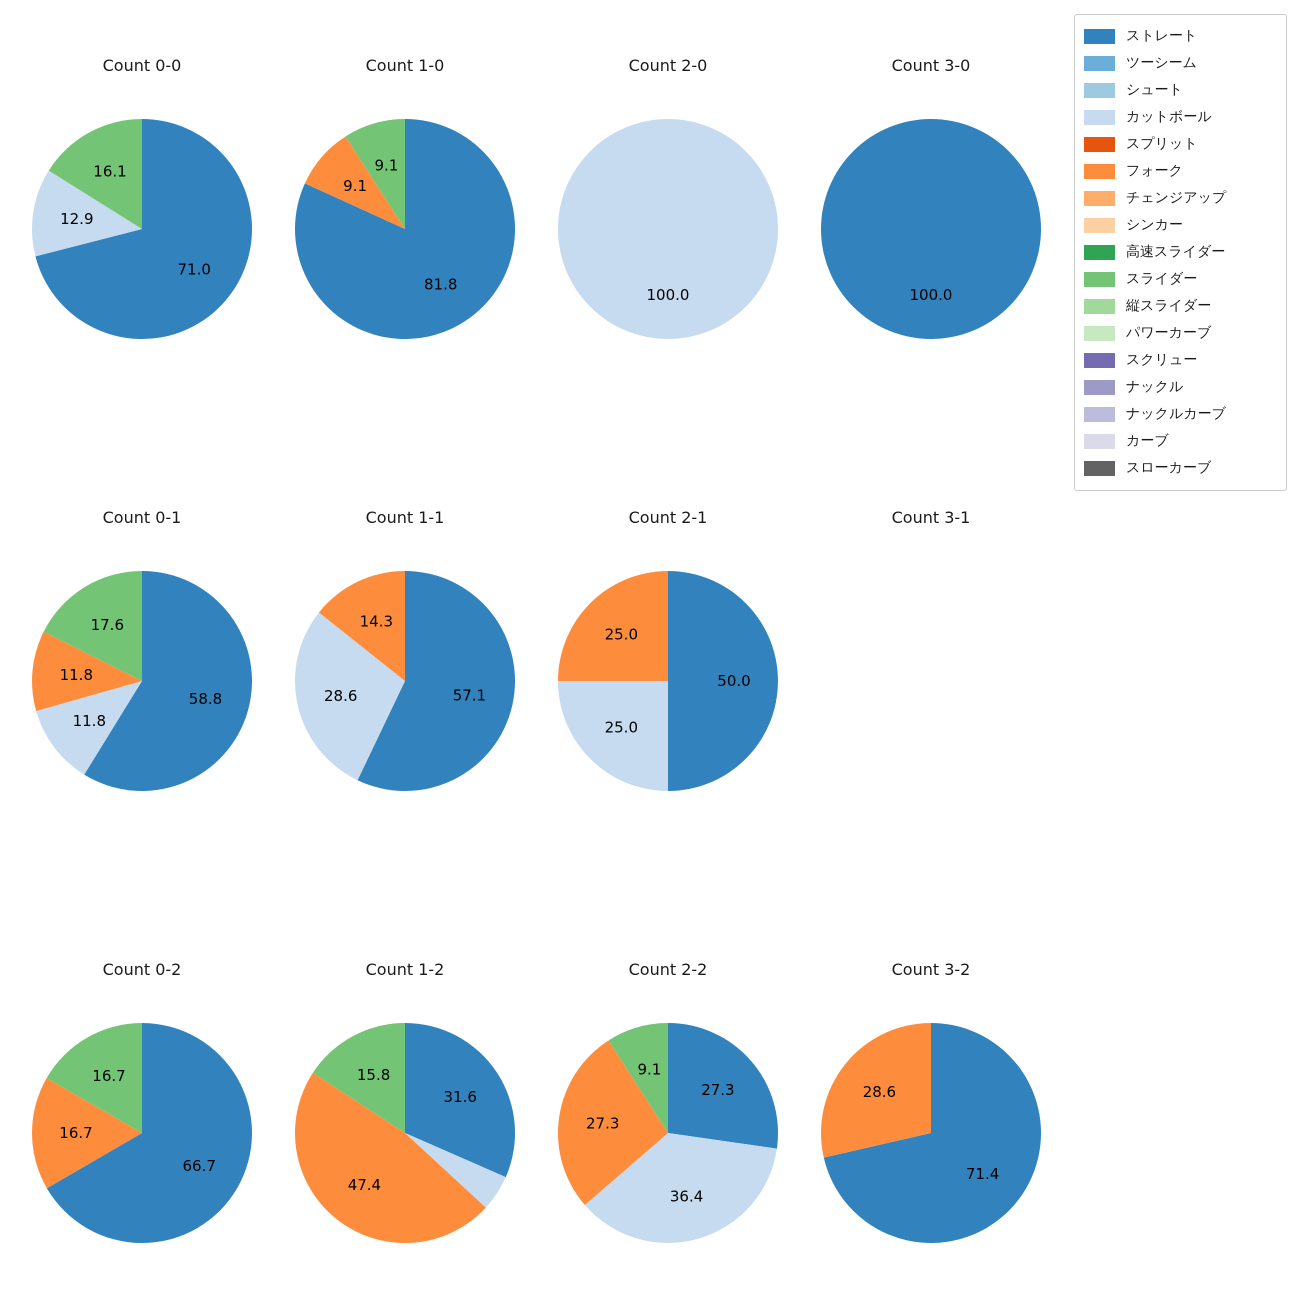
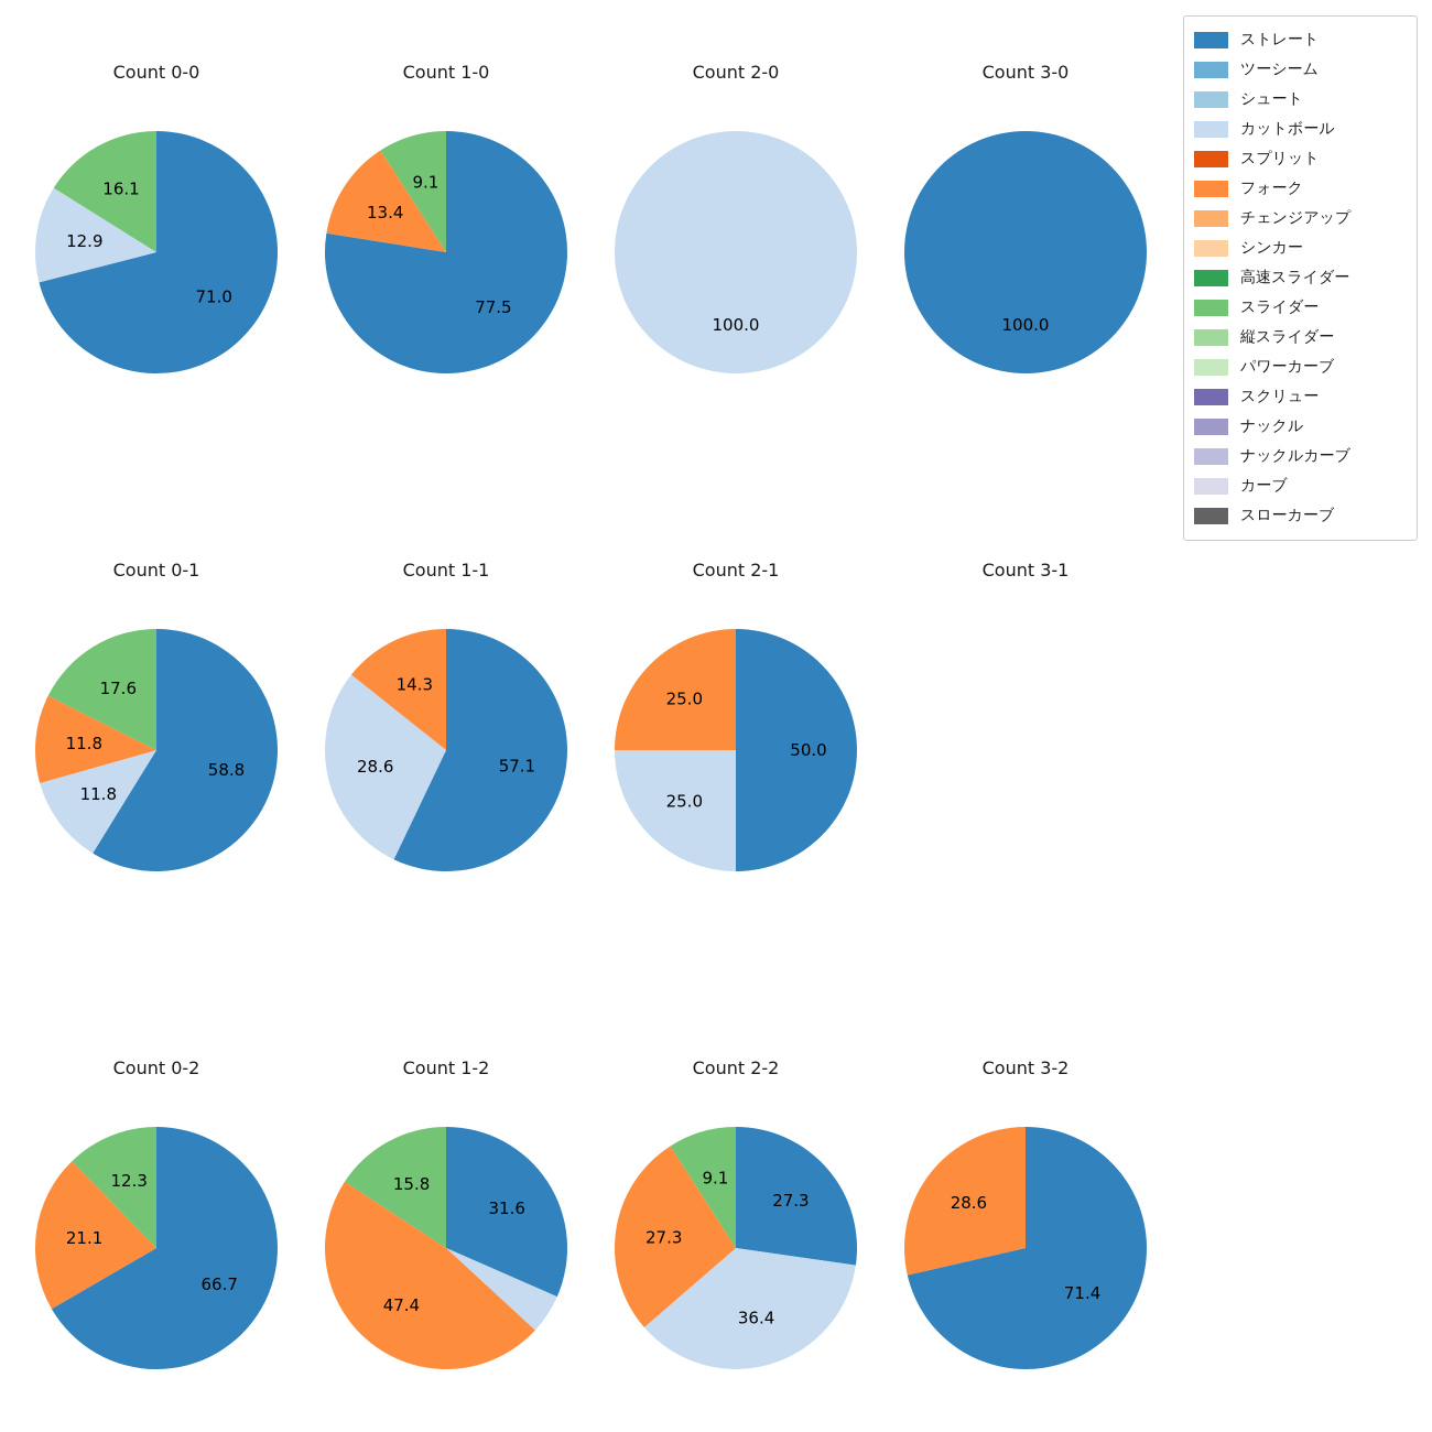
Count 1-0/ストレート: 81.8 -> 77.5
Count 1-0/フォーク: 9.1 -> 13.4
Count 0-2/フォーク: 16.7 -> 21.1
Count 0-2/スライダー: 16.7 -> 12.3
